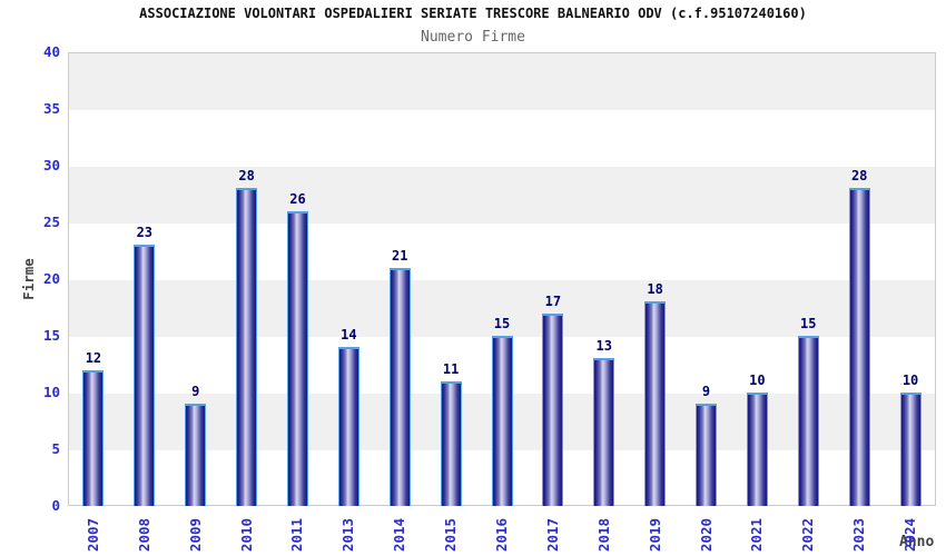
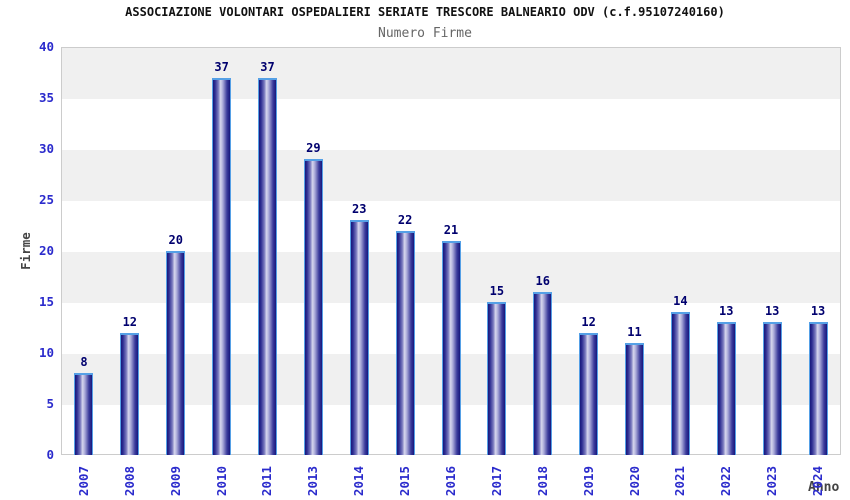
2007: 12 -> 8
2008: 23 -> 12
2009: 9 -> 20
2010: 28 -> 37
2011: 26 -> 37
2013: 14 -> 29
2014: 21 -> 23
2015: 11 -> 22
2016: 15 -> 21
2017: 17 -> 15
2018: 13 -> 16
2019: 18 -> 12
2020: 9 -> 11
2021: 10 -> 14
2022: 15 -> 13
2023: 28 -> 13
2024: 10 -> 13
